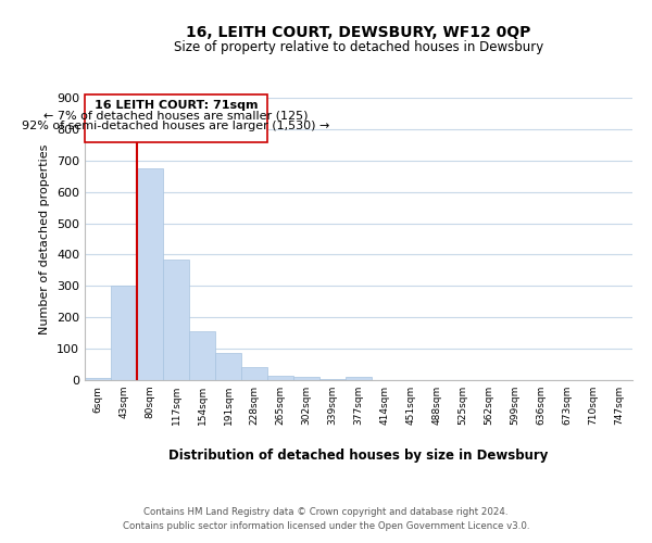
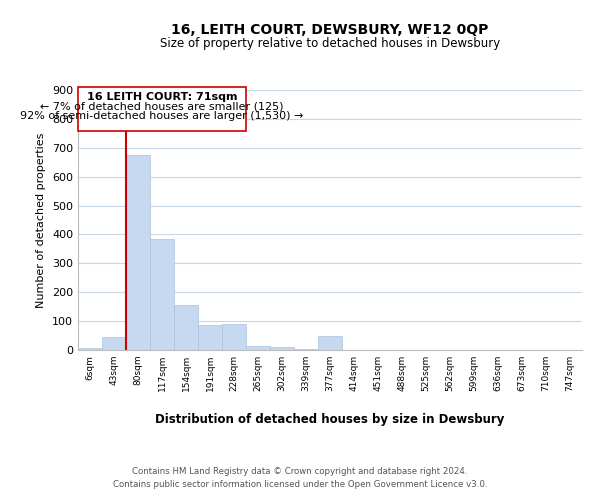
43sqm: 300 -> 45
228sqm: 40 -> 90
377sqm: 11 -> 50
